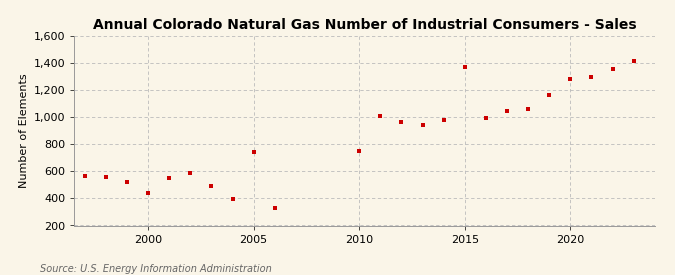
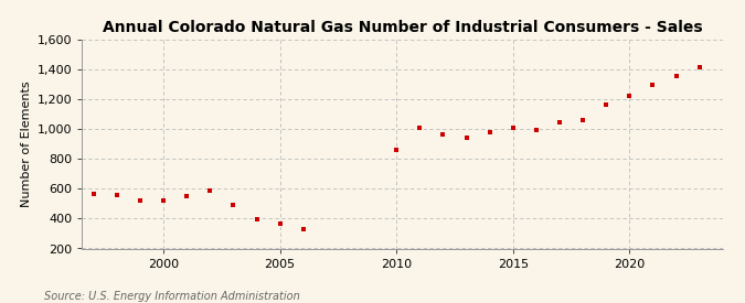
2000: 440 -> 520
2005: 740 -> 360
2010: 750 -> 860
2015: 1,370 -> 1,000
2020: 1,280 -> 1,220
